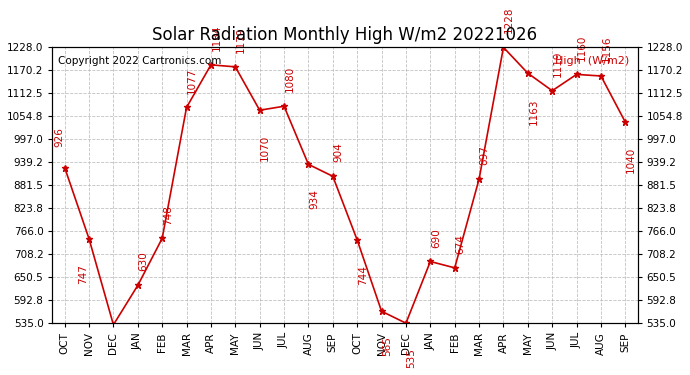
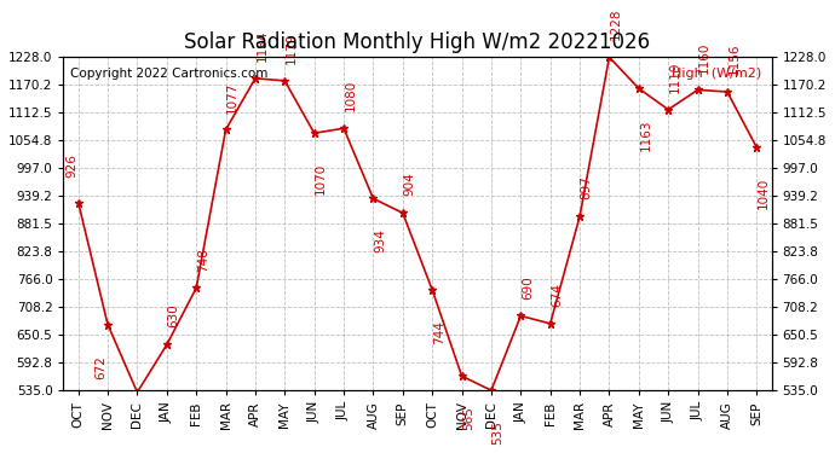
NOV: 747 -> 672
